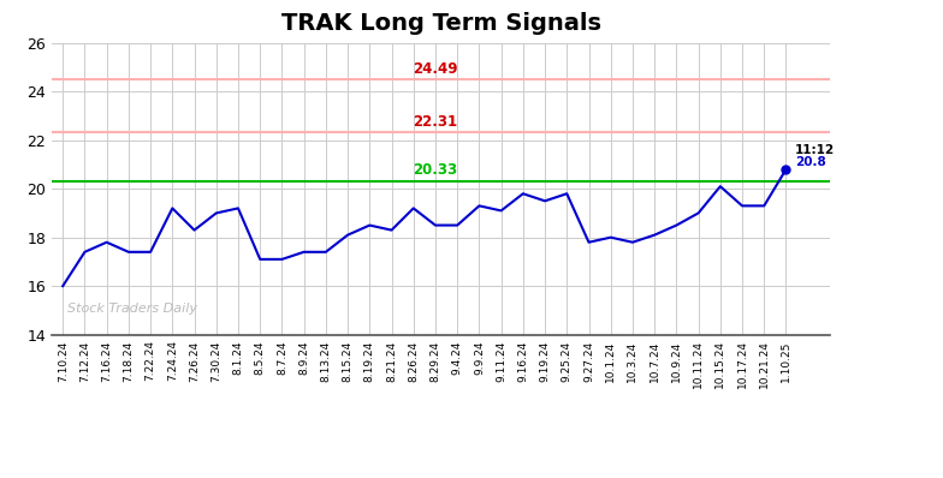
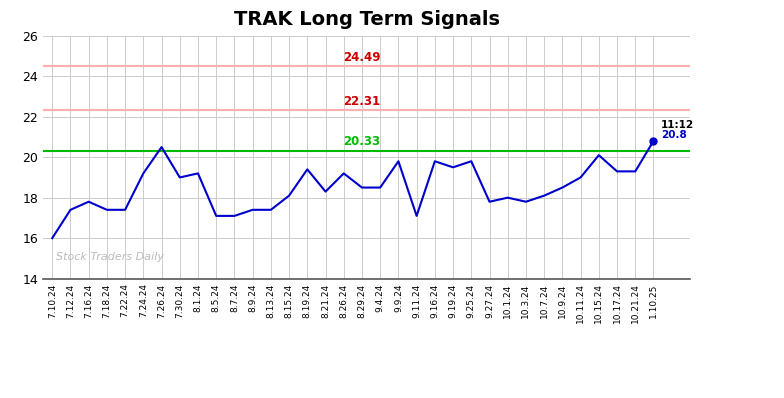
7.26.24: 18.3 -> 20.5
8.19.24: 18.5 -> 19.4
9.9.24: 19.3 -> 19.8
9.11.24: 19.1 -> 17.1
